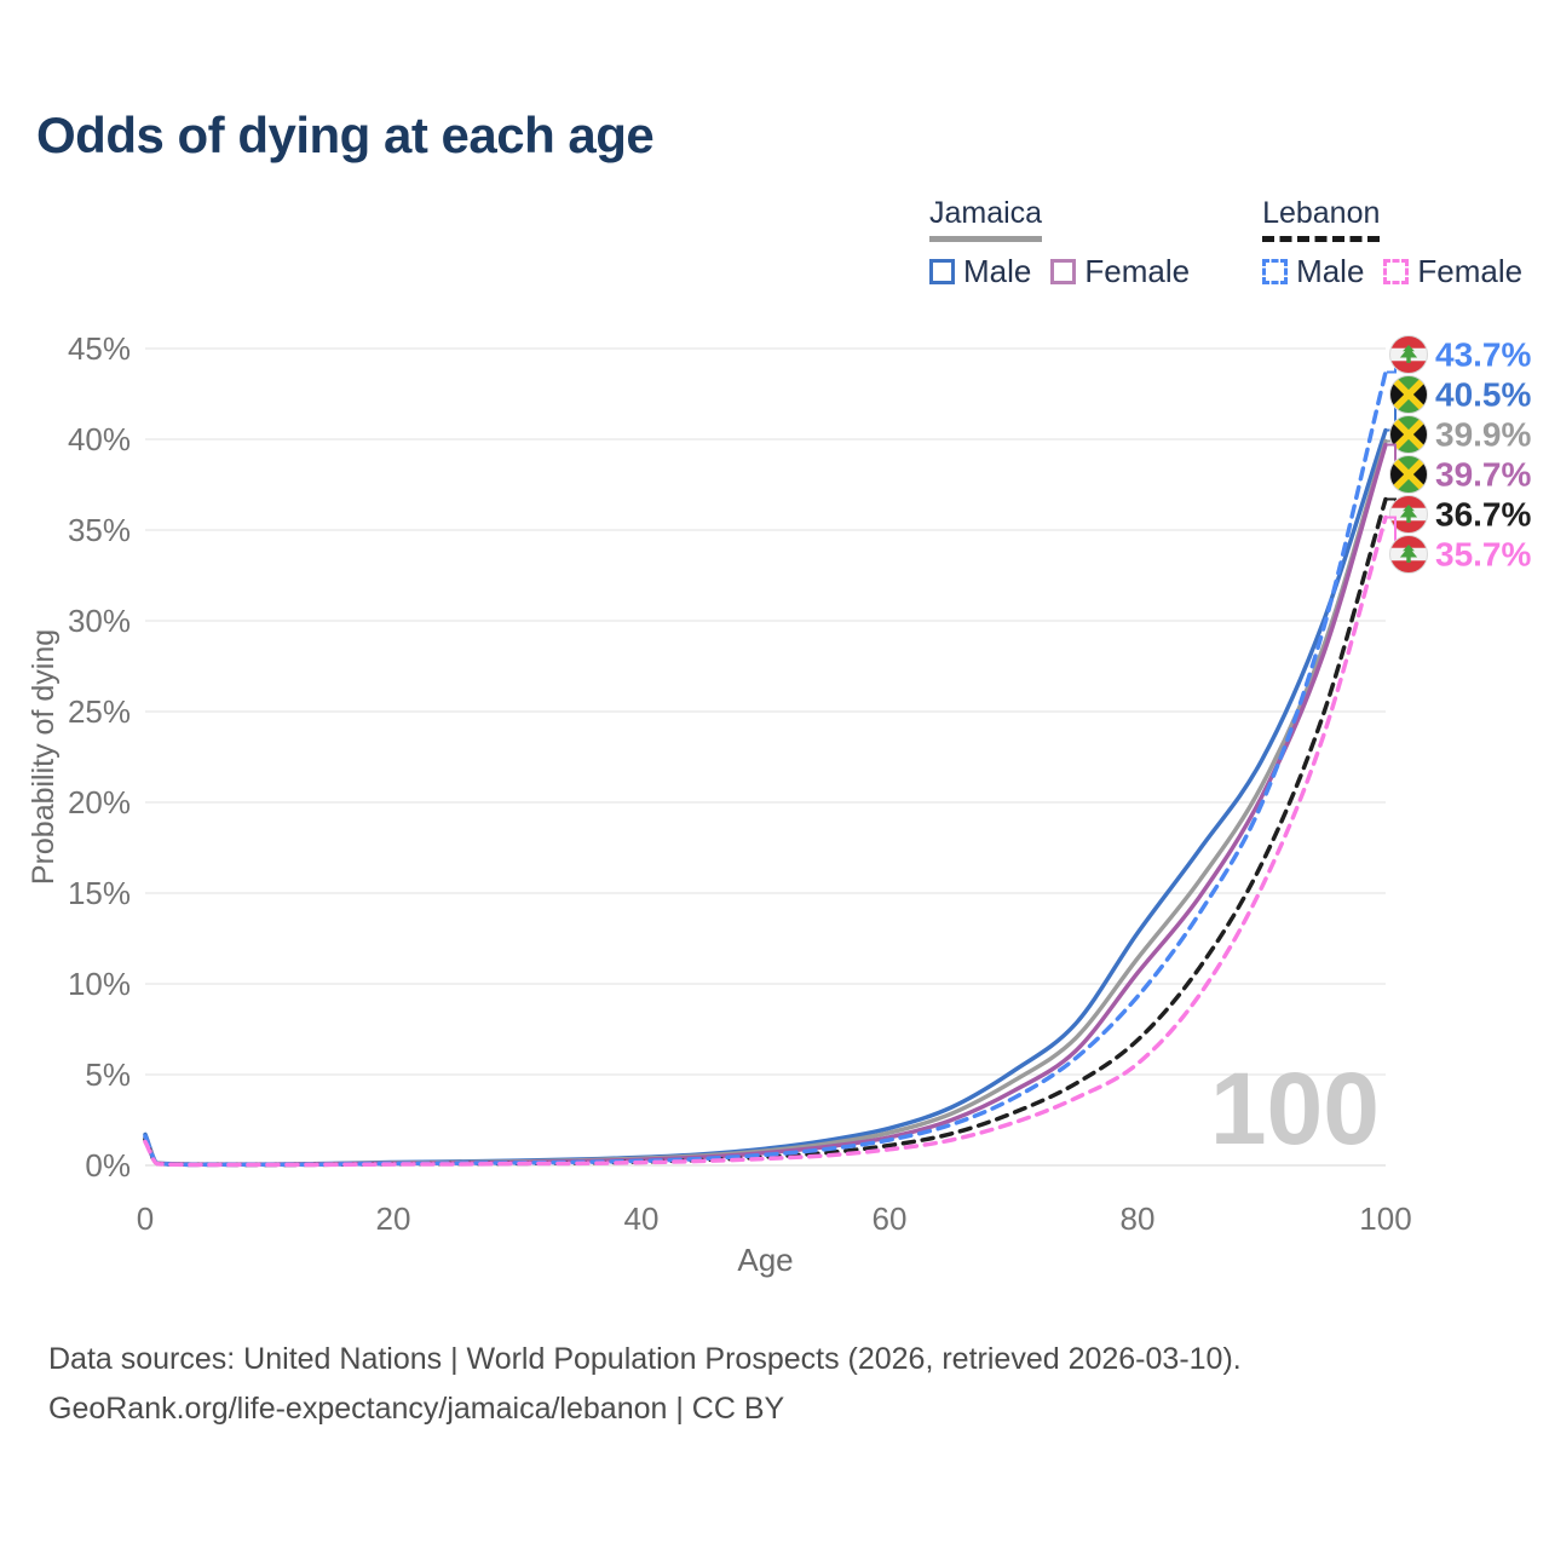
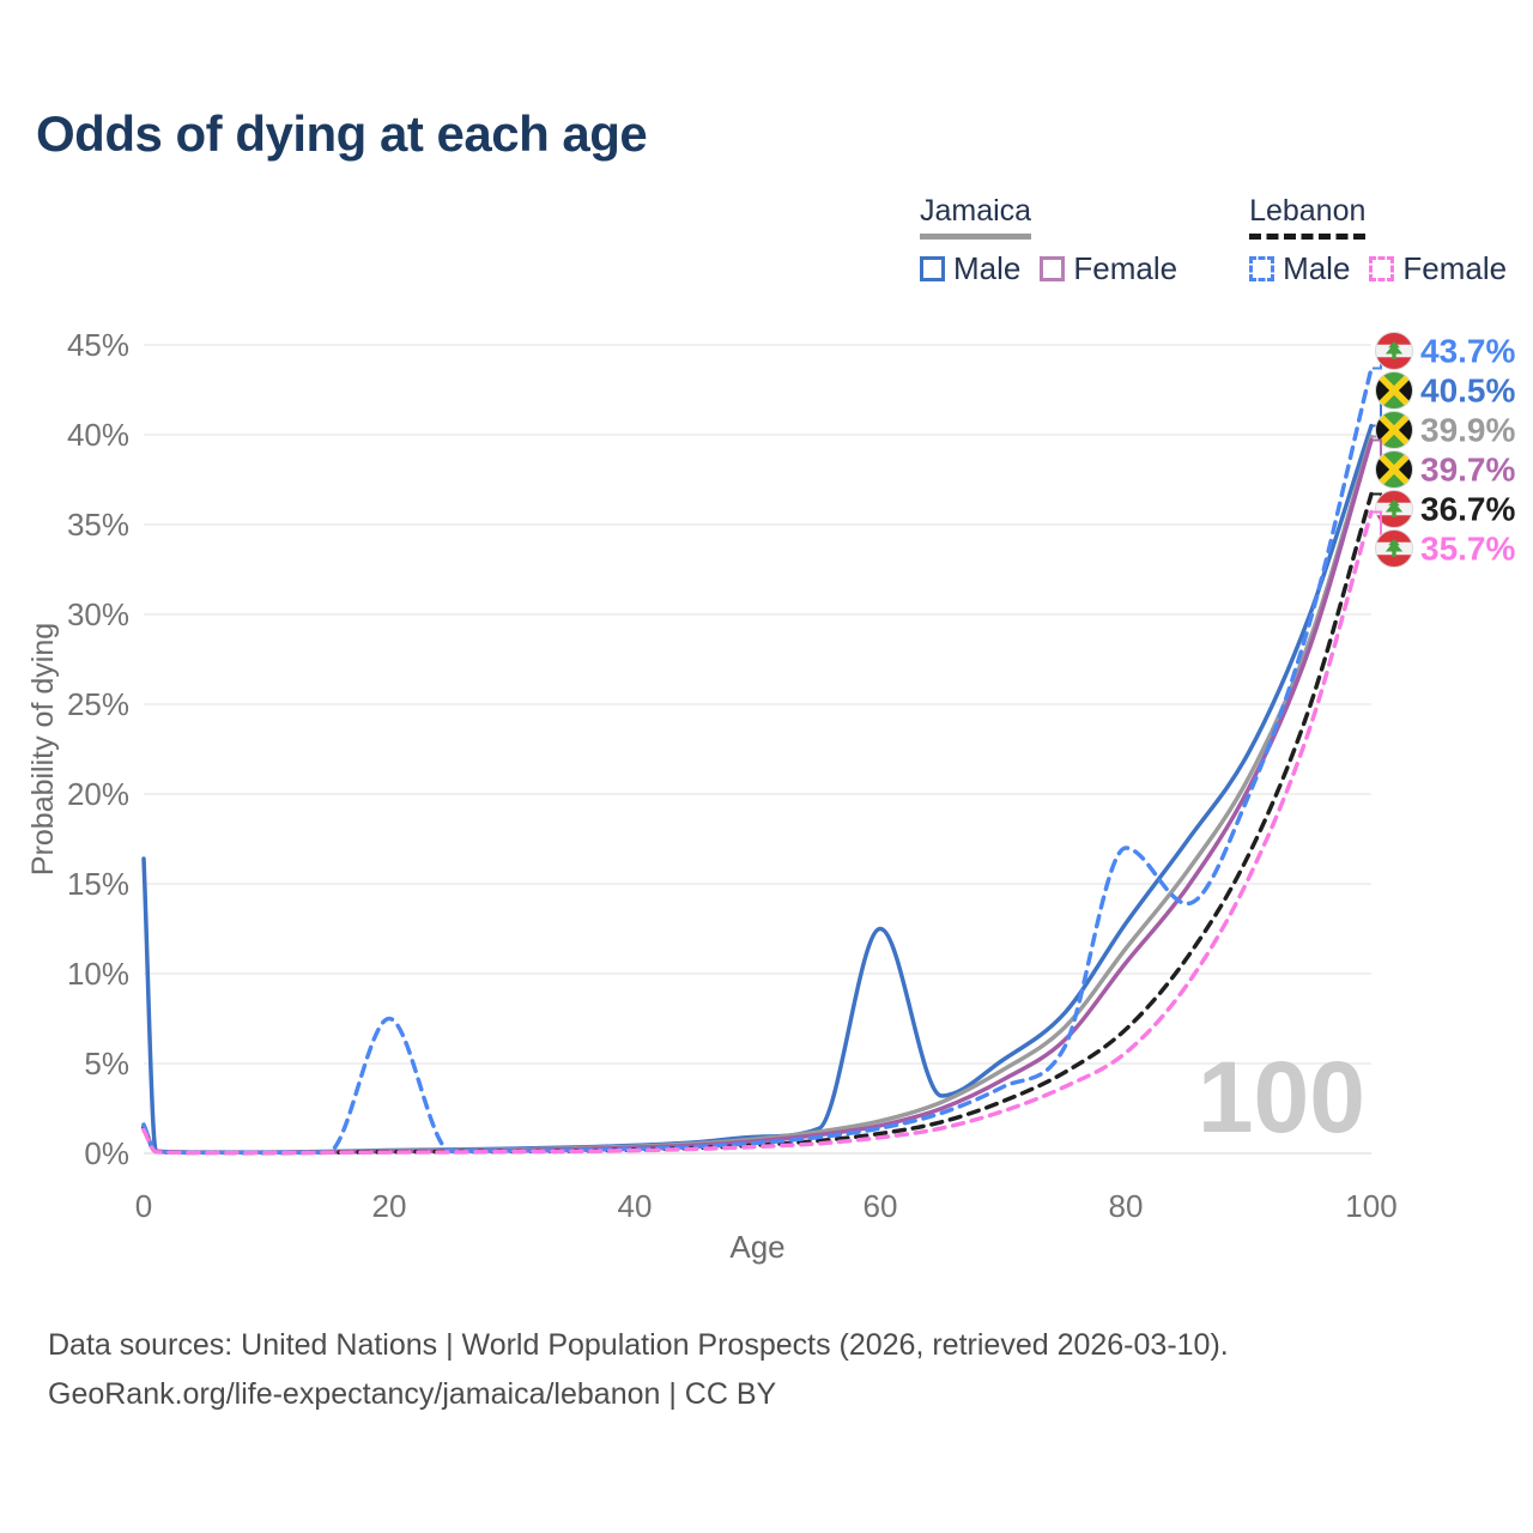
Jamaica Male/0: 1.7% -> 16.4%
Lebanon Male/20: 0.1% -> 7.5%
Jamaica Male/60: 2.0% -> 12.5%
Lebanon Male/80: 9.3% -> 17.0%
